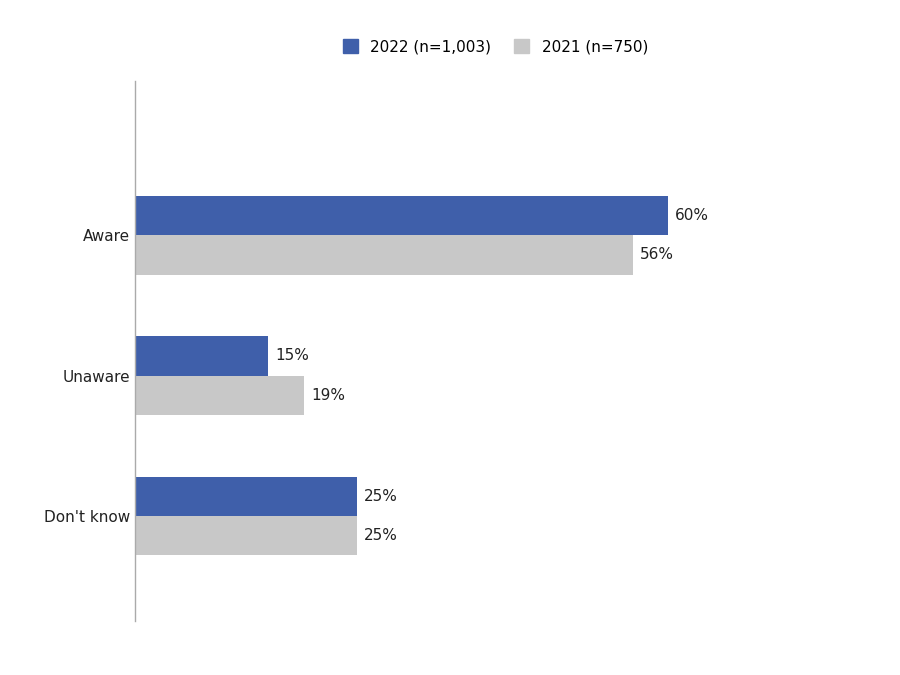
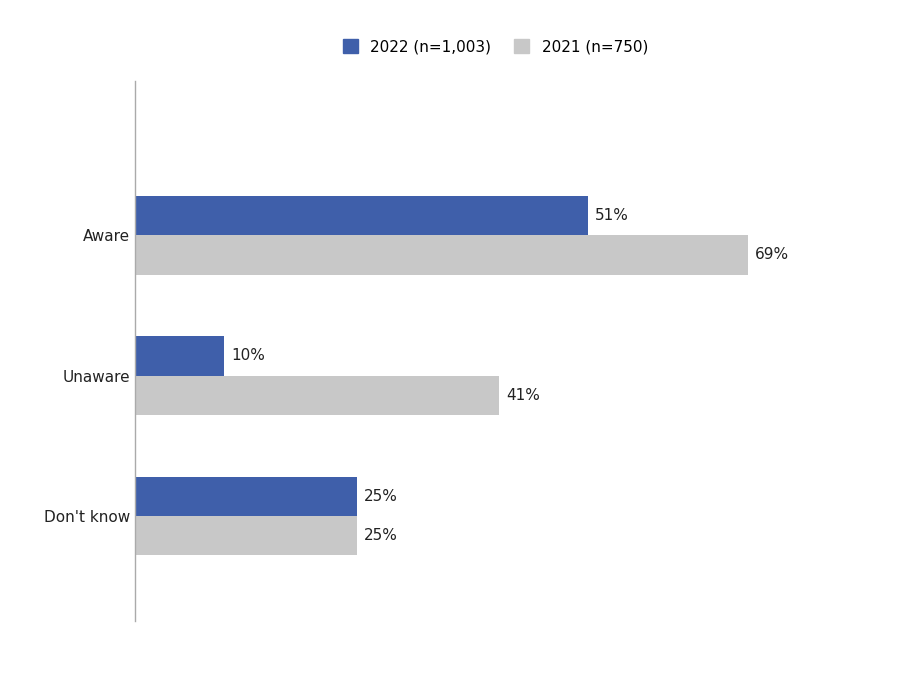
2022 (n=1,003)/Aware: 60% -> 51%
2021 (n=750)/Aware: 56% -> 69%
2022 (n=1,003)/Unaware: 15% -> 10%
2021 (n=750)/Unaware: 19% -> 41%
